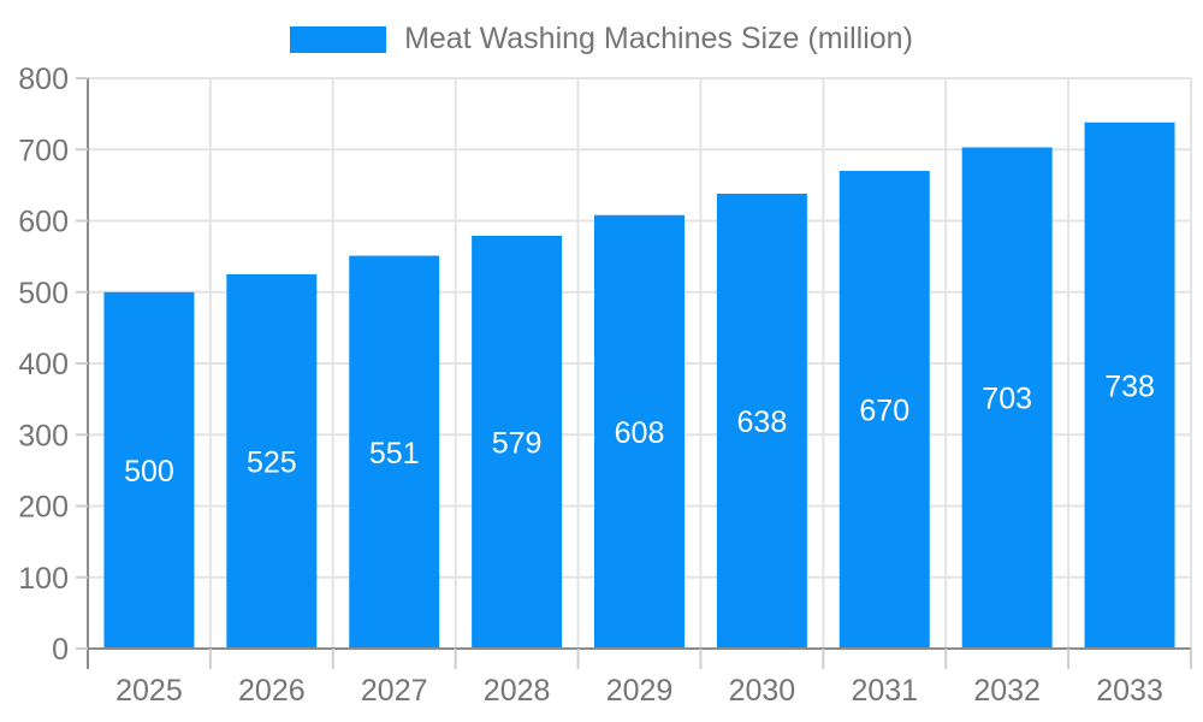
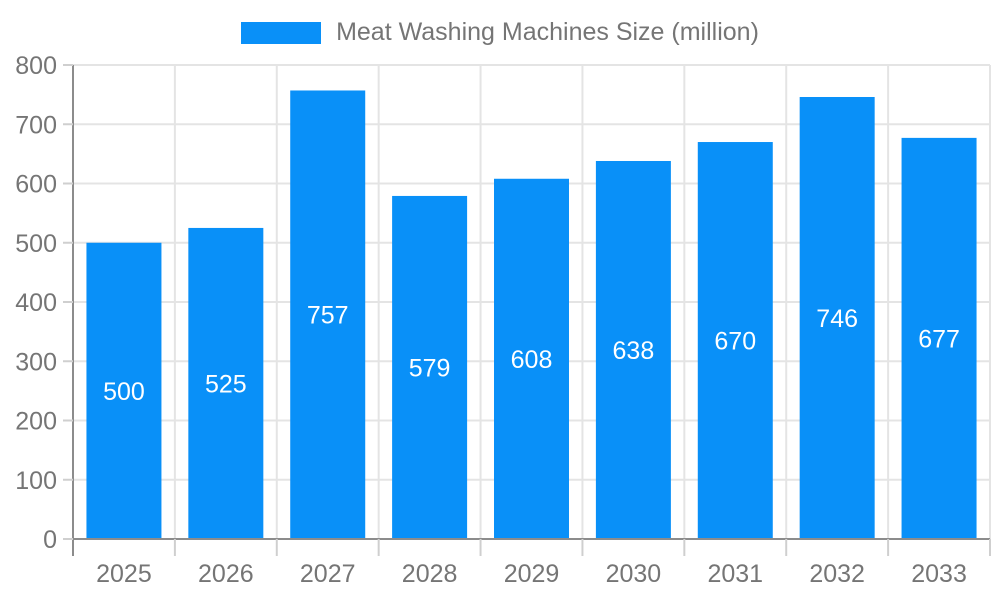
2027: 551 -> 757
2032: 703 -> 746
2033: 738 -> 677
